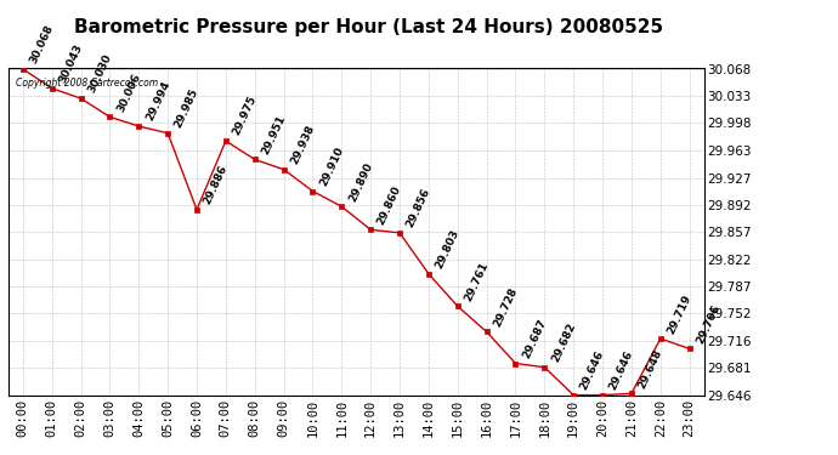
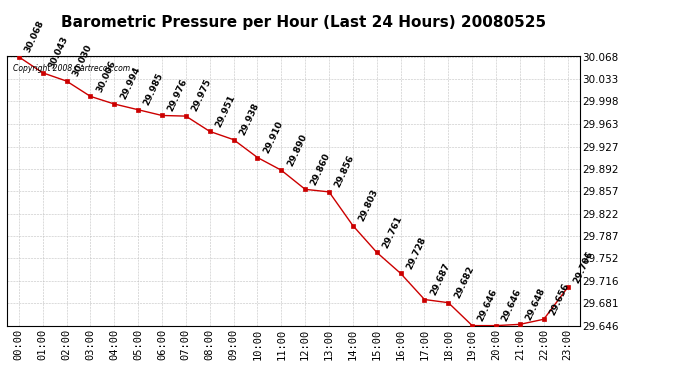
06:00: 29.886 -> 29.976
22:00: 29.719 -> 29.656
